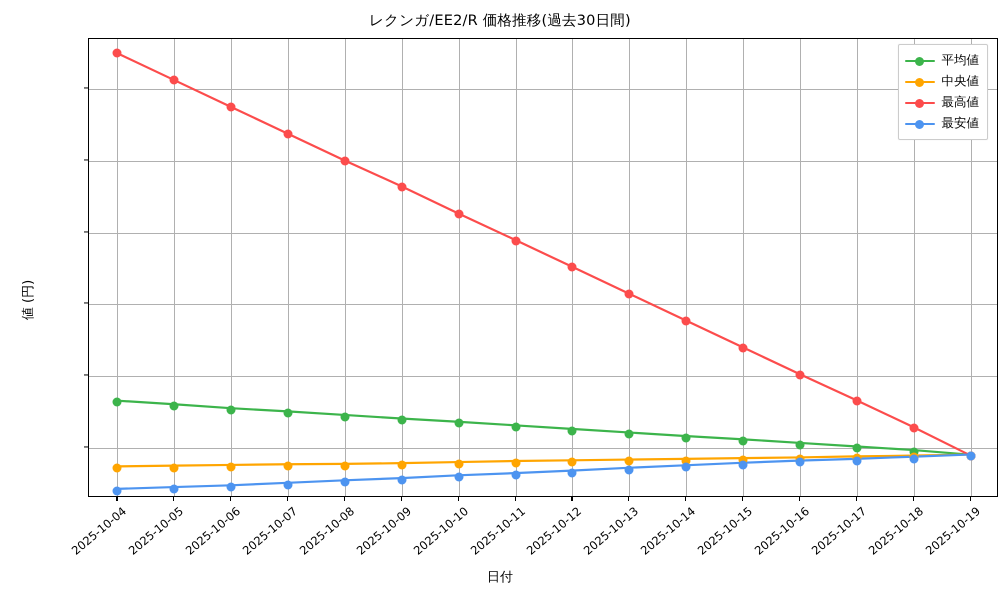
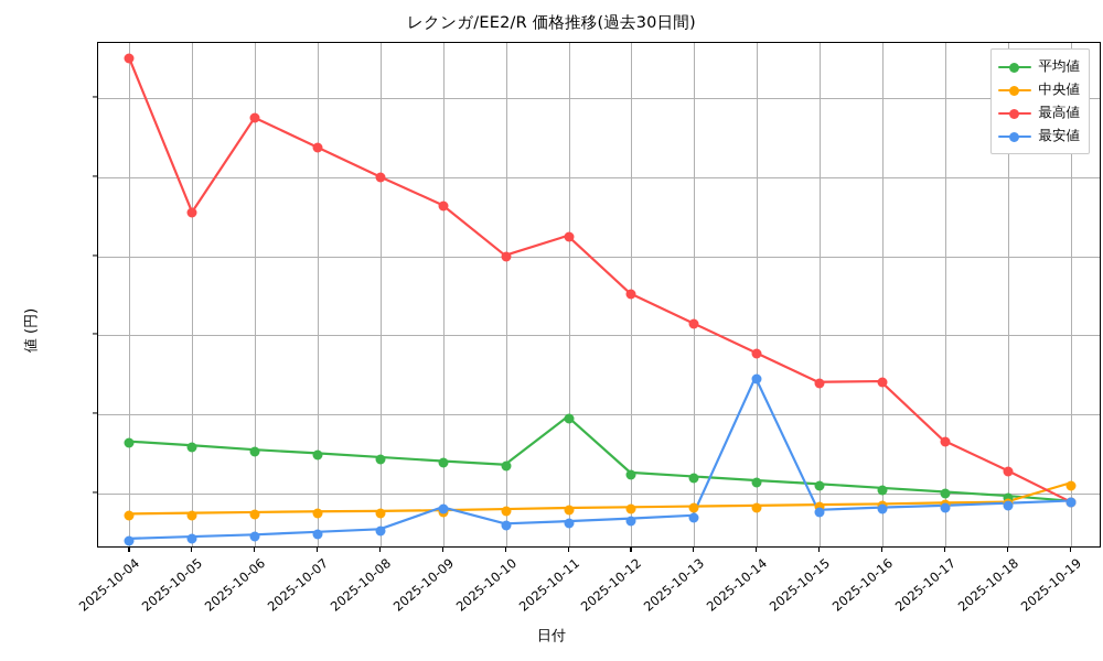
最高値/2025-10-05: 1220 -> 910
最安値/2025-10-09: 110 -> 160
最高値/2025-10-10: 850 -> 800
平均値/2025-10-11: 260 -> 390
最高値/2025-10-11: 780 -> 850
最安値/2025-10-14: 150 -> 490
最高値/2025-10-16: 400 -> 480
中央値/2025-10-19: 180 -> 220
